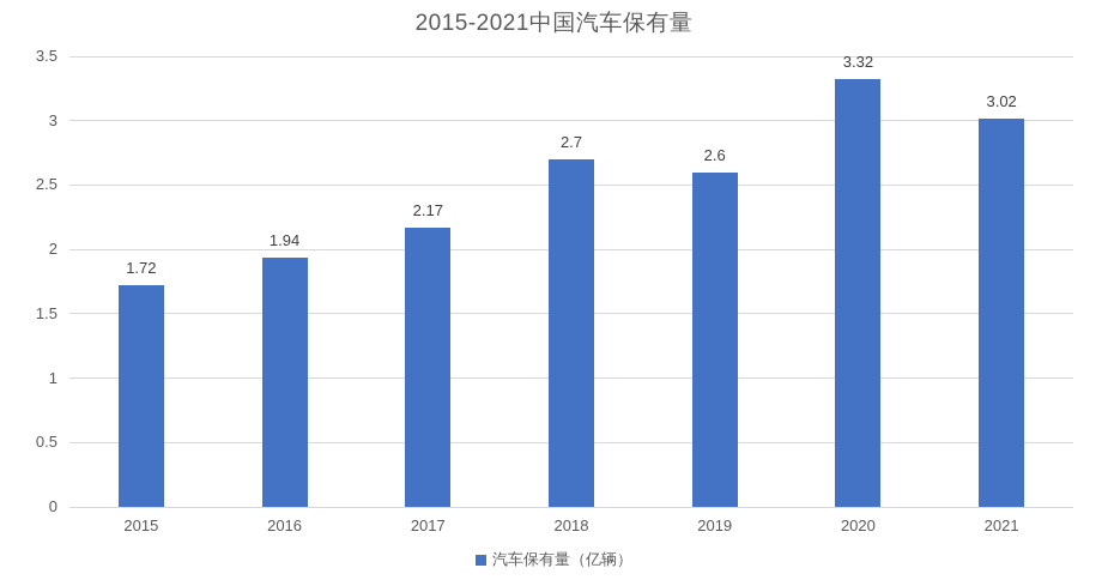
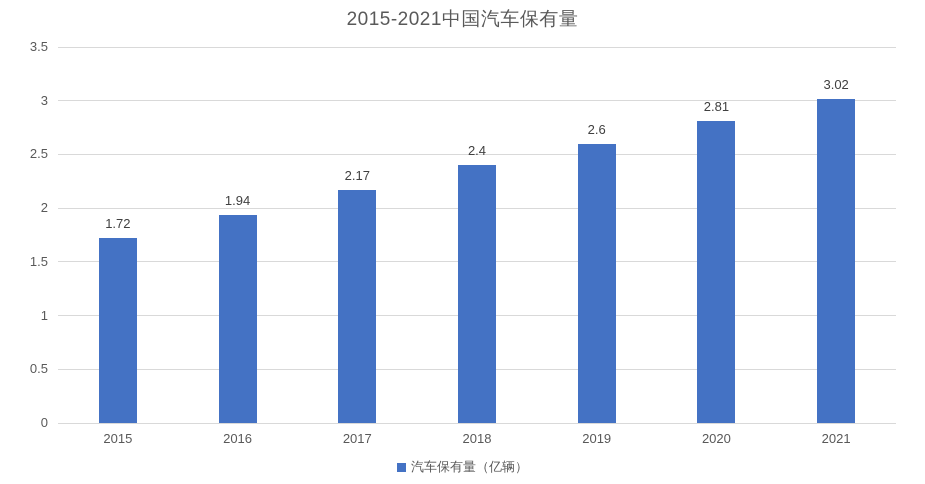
2018: 2.7 -> 2.4
2020: 3.32 -> 2.81
